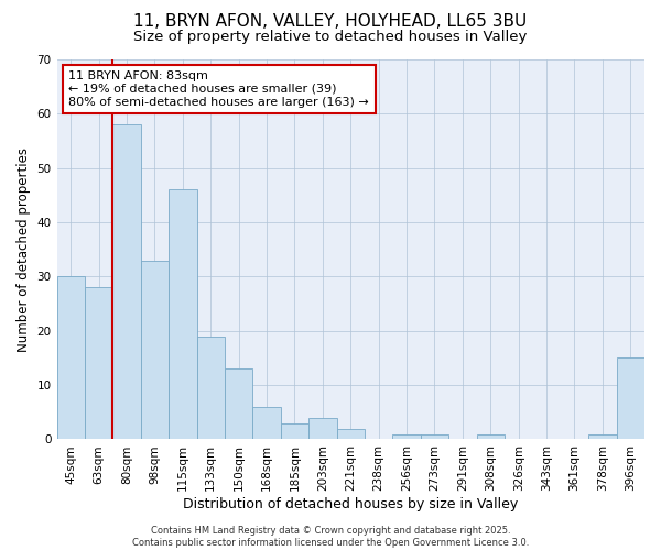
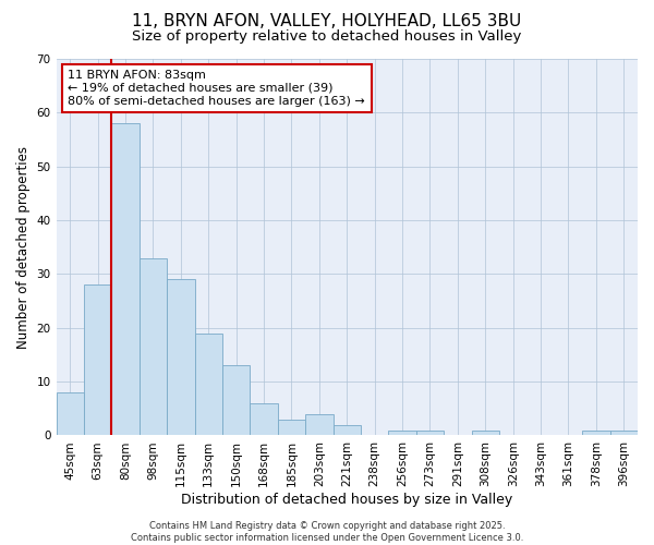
45sqm: 30 -> 8
115sqm: 46 -> 29
396sqm: 15 -> 1
